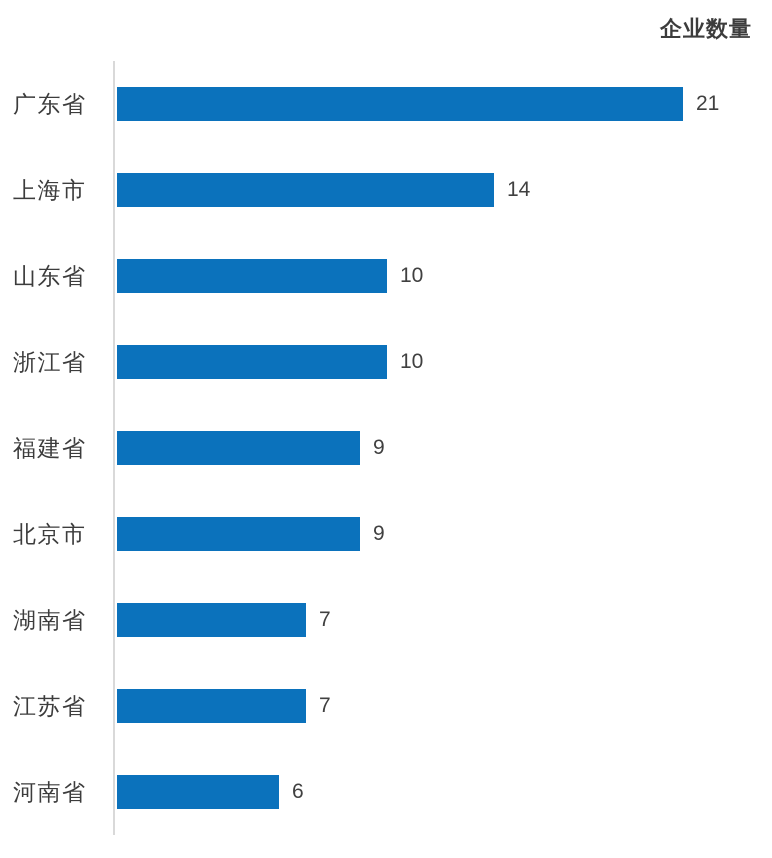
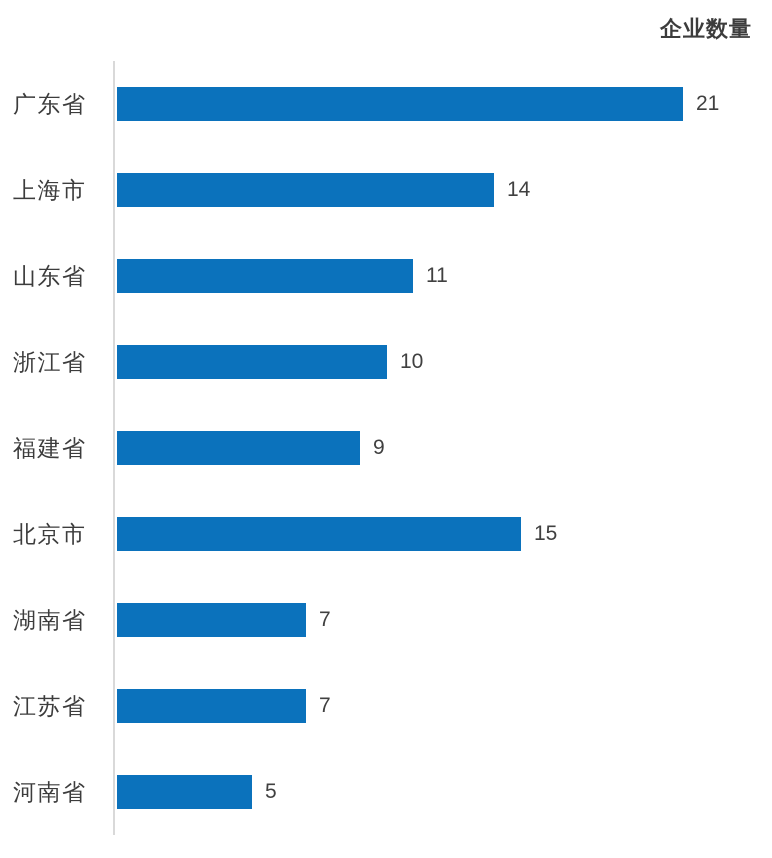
山东省: 10 -> 11
北京市: 9 -> 15
河南省: 6 -> 5
